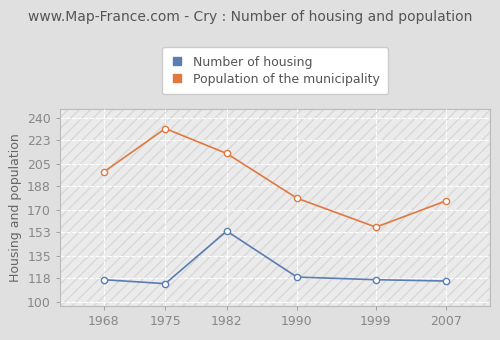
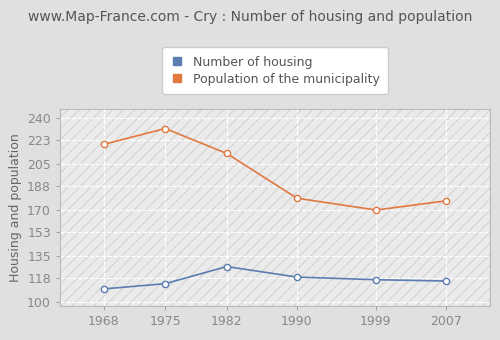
Number of housing/1968: 117 -> 110
Population of the municipality/1968: 199 -> 220
Number of housing/1982: 154 -> 127
Population of the municipality/1999: 157 -> 170
